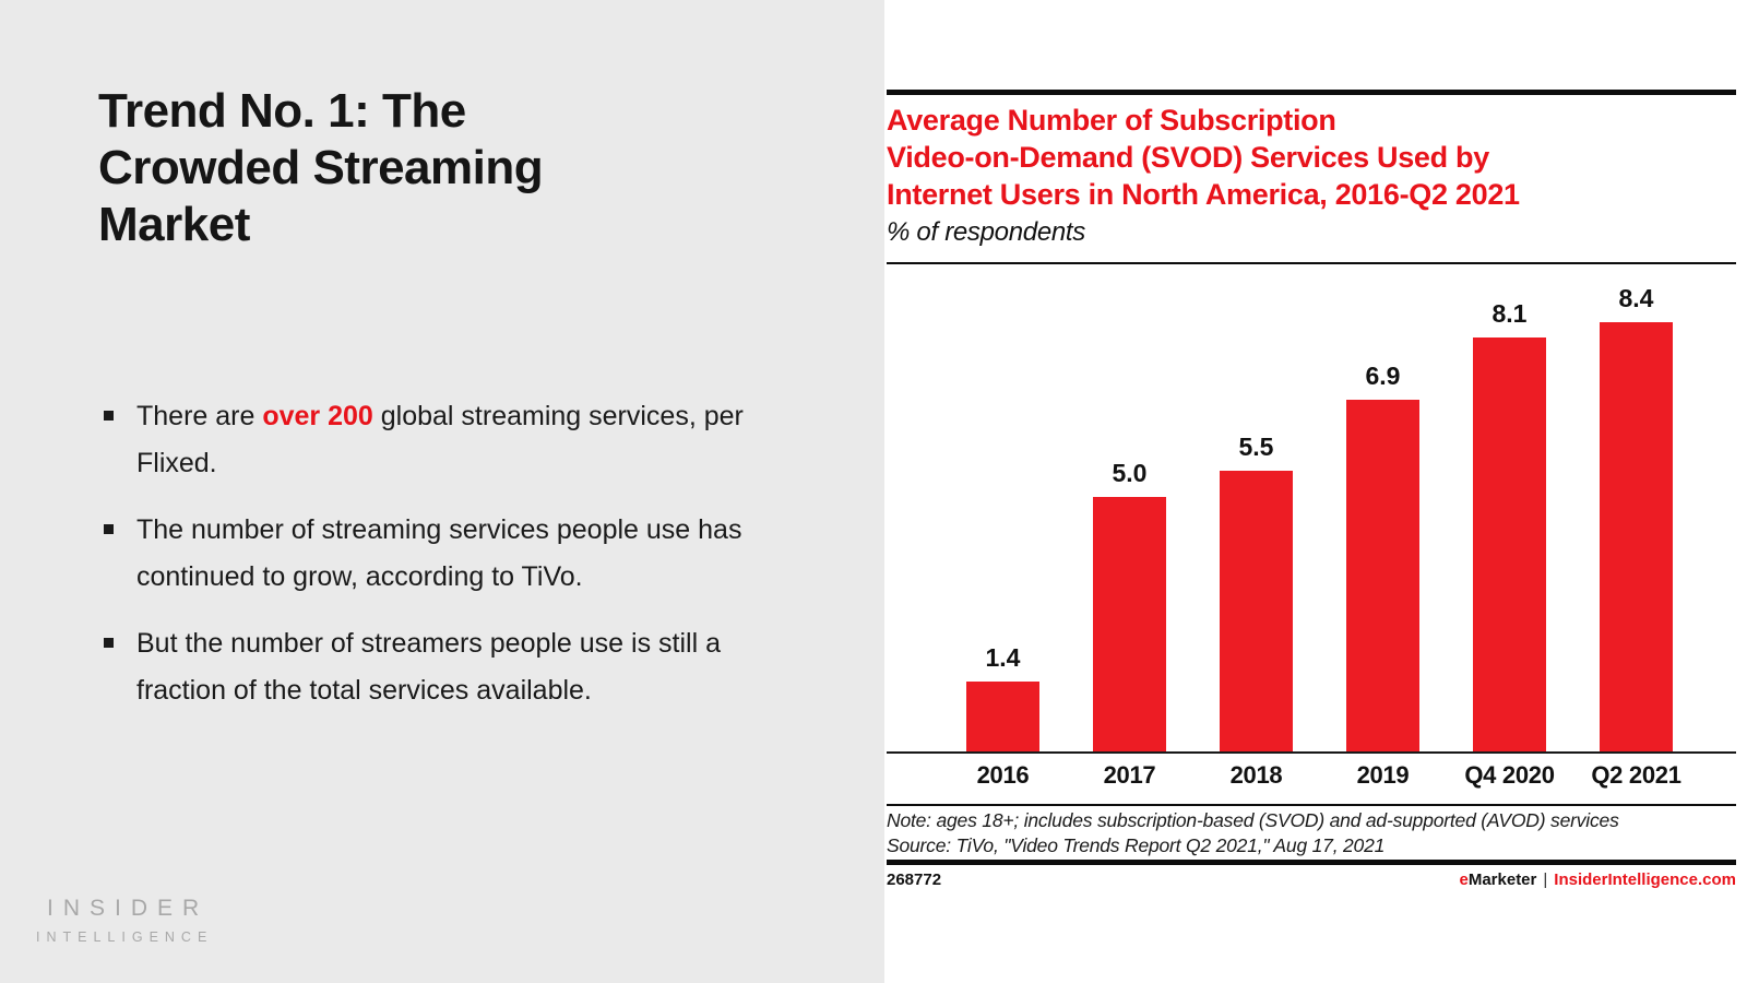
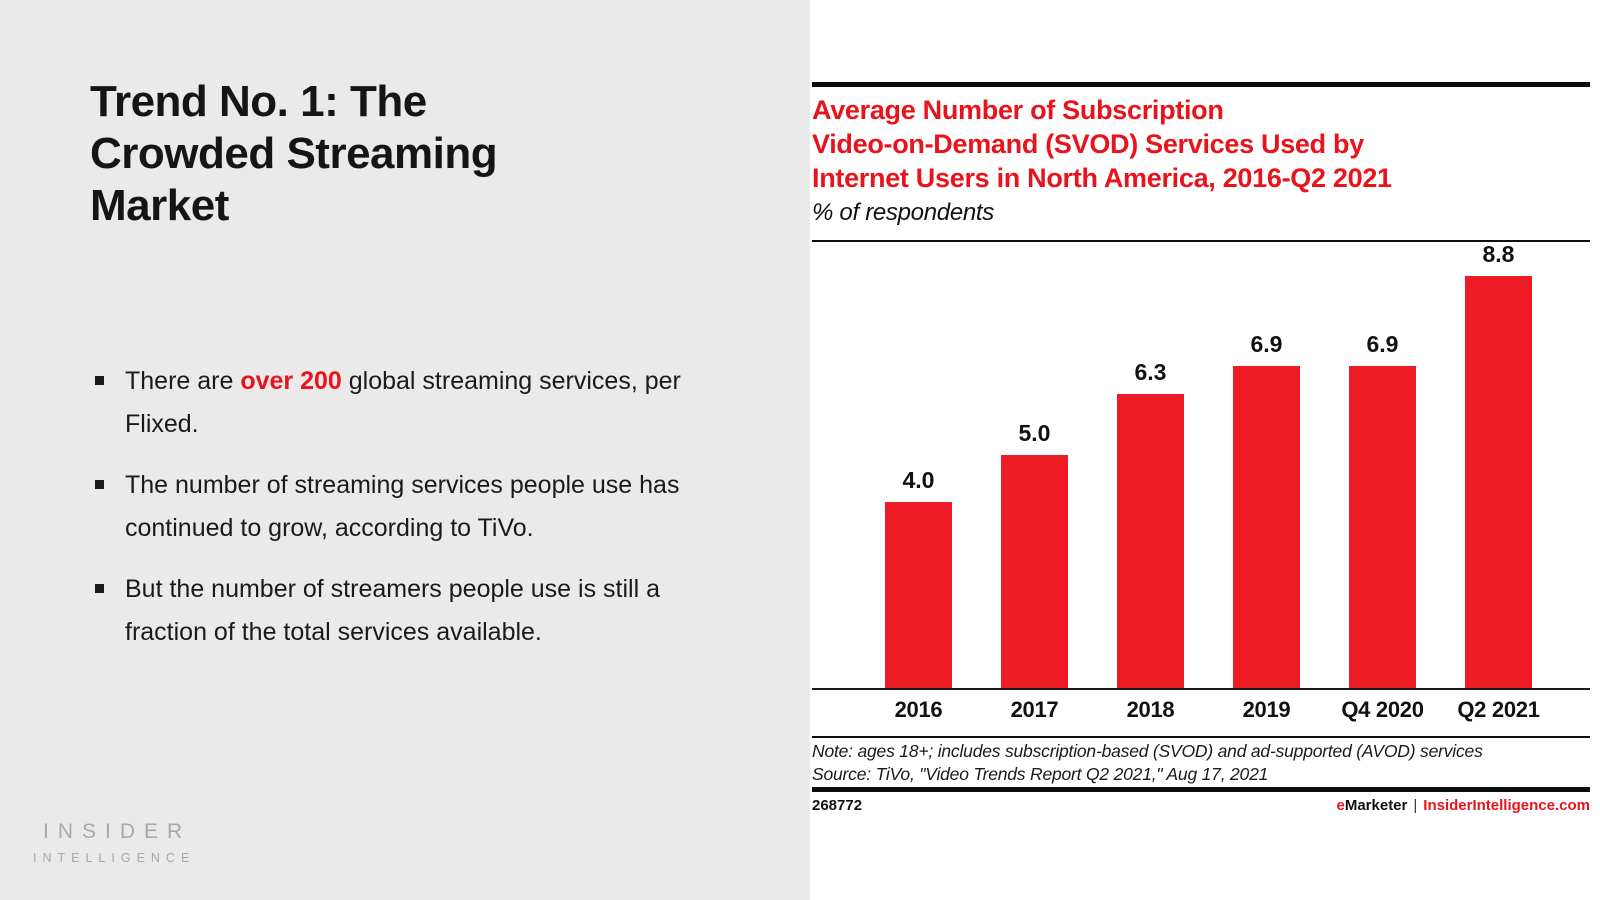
2016: 1.4 -> 4.0
2018: 5.5 -> 6.3
Q4 2020: 8.1 -> 6.9
Q2 2021: 8.4 -> 8.8
